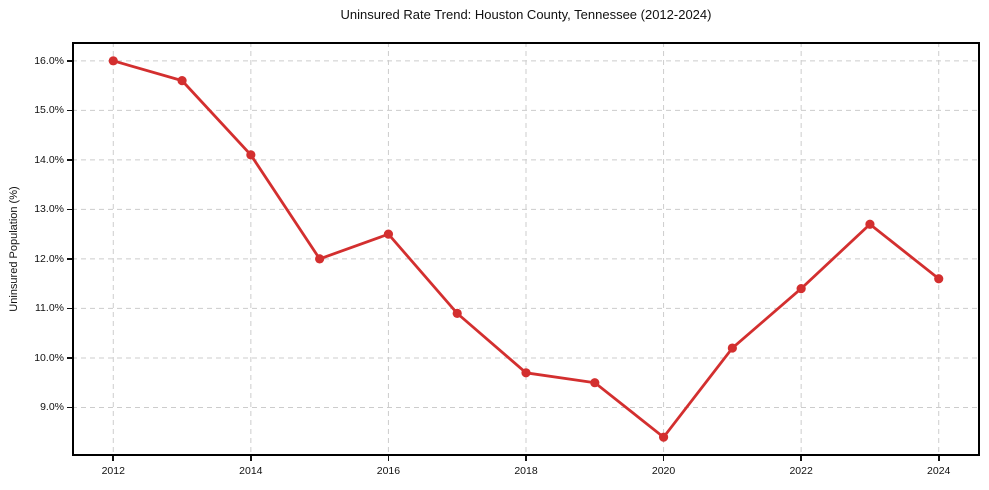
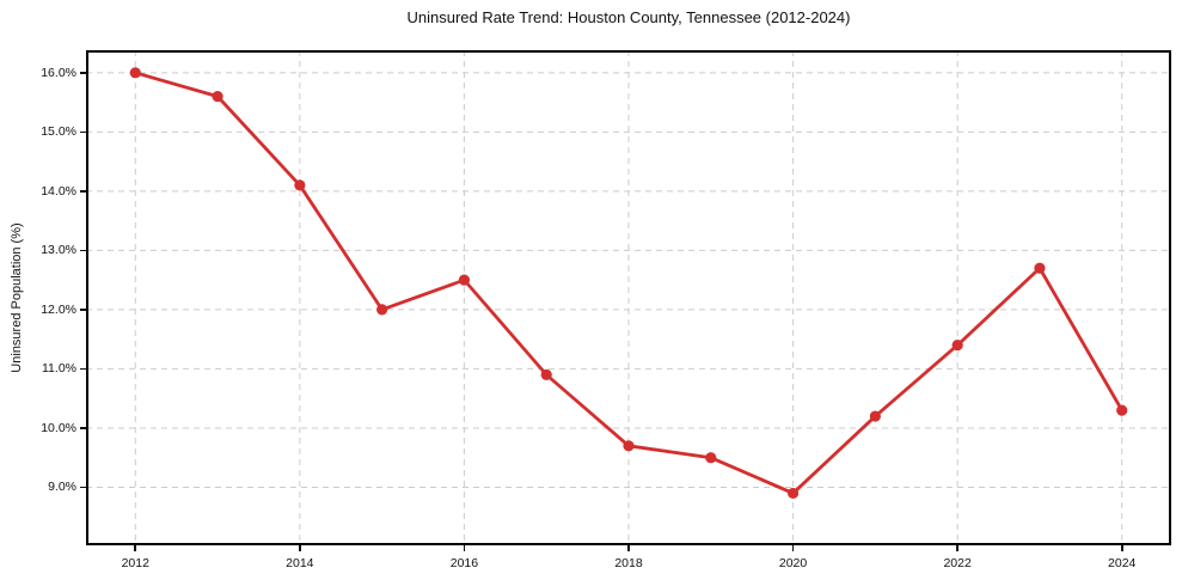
2020: 8.4% -> 8.9%
2024: 11.6% -> 10.3%
